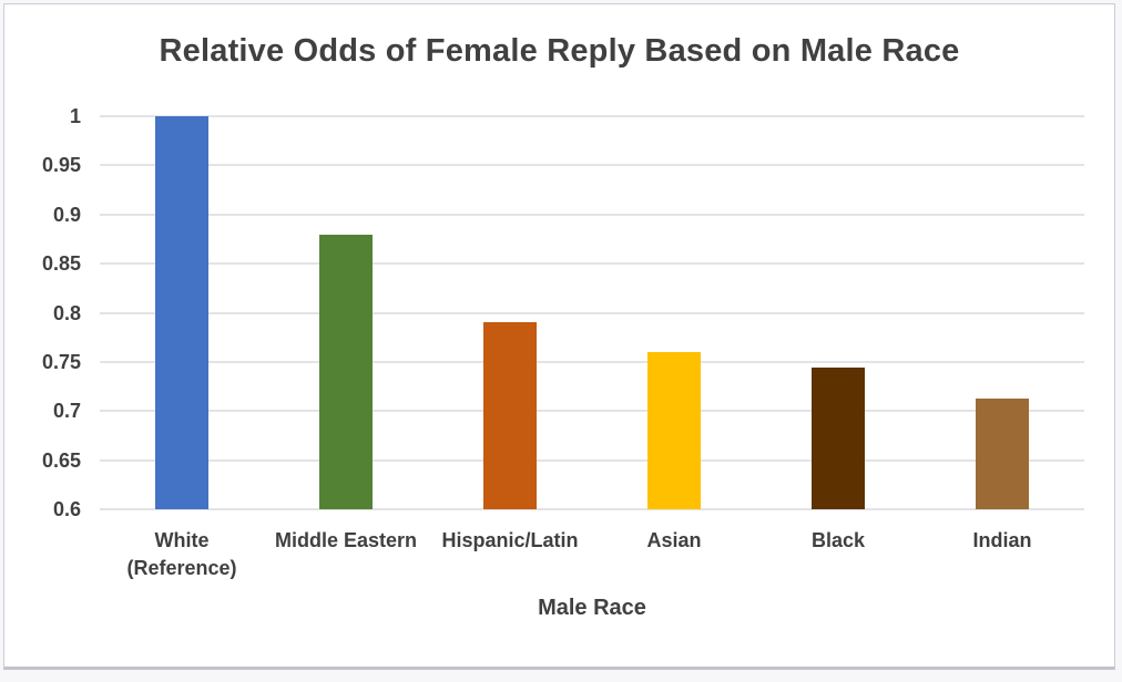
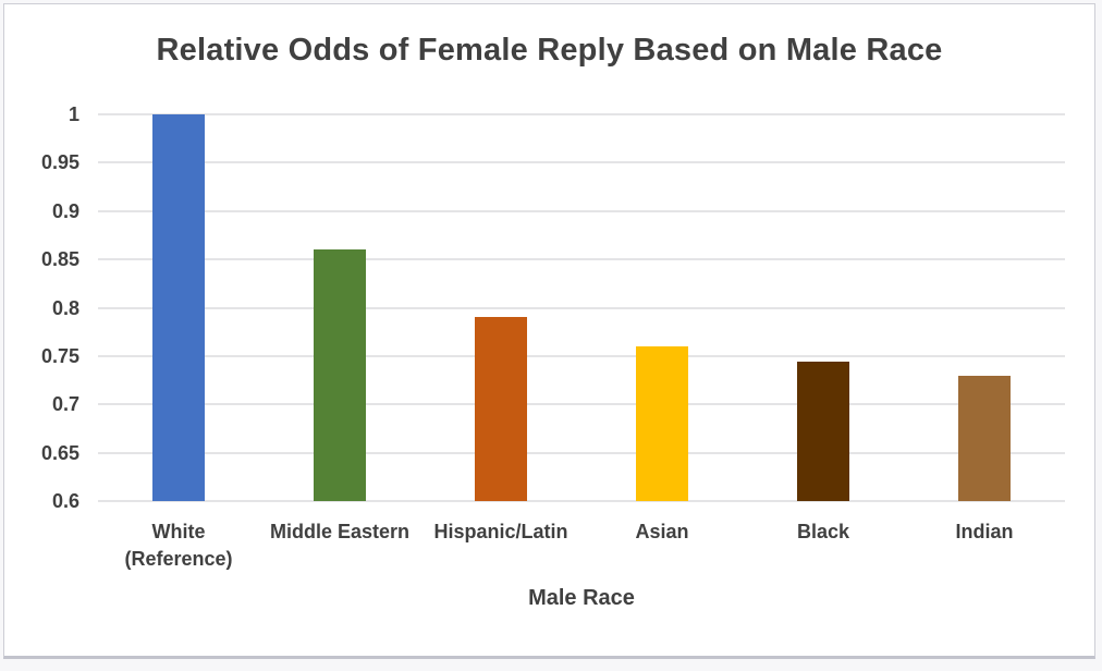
Middle Eastern: 0.88 -> 0.86
Indian: 0.71 -> 0.73
